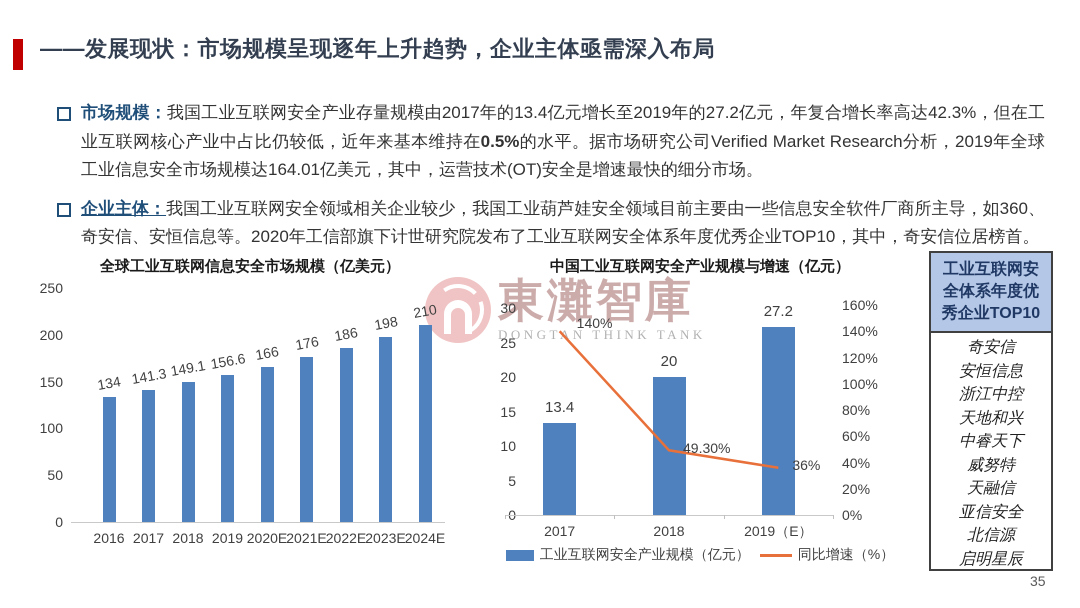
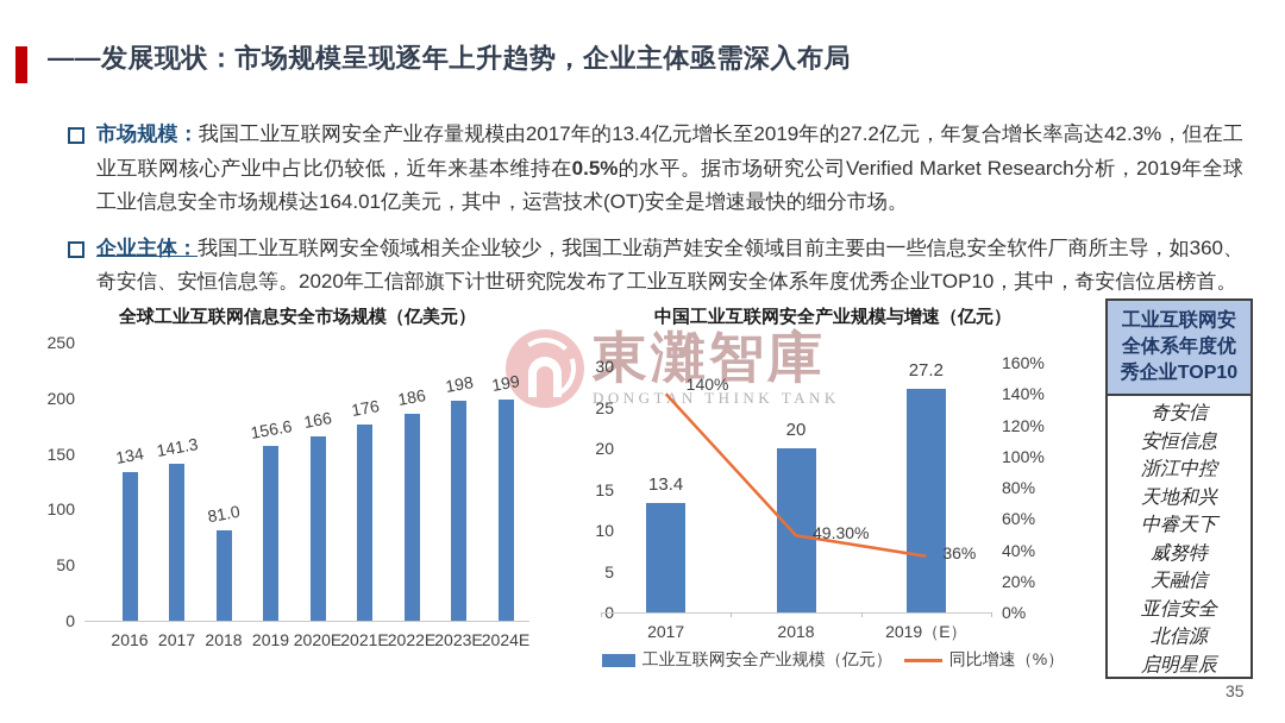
全球工业互联网信息安全市场规模（亿美元）/2018: 149.1 -> 81.0
全球工业互联网信息安全市场规模（亿美元）/2024E: 210 -> 199
